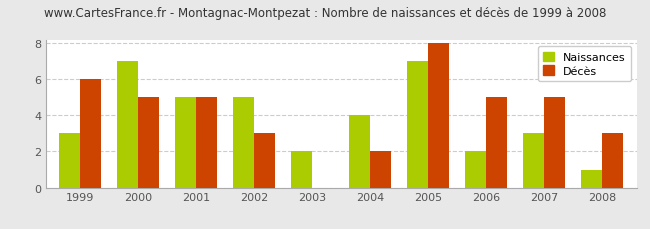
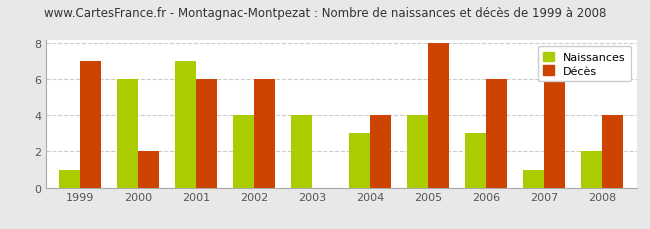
Naissances/1999: 3 -> 1
Décès/1999: 6 -> 7
Naissances/2000: 7 -> 6
Décès/2000: 5 -> 2
Naissances/2001: 5 -> 7
Décès/2001: 5 -> 6
Naissances/2002: 5 -> 4
Décès/2002: 3 -> 6
Naissances/2003: 2 -> 4
Naissances/2004: 4 -> 3
Décès/2004: 2 -> 4
Naissances/2005: 7 -> 4
Naissances/2006: 2 -> 3
Décès/2006: 5 -> 6
Naissances/2007: 3 -> 1
Décès/2007: 5 -> 6
Naissances/2008: 1 -> 2
Décès/2008: 3 -> 4
